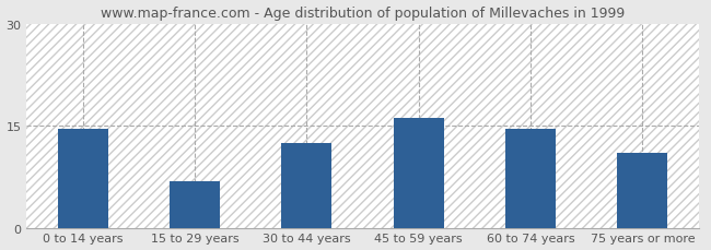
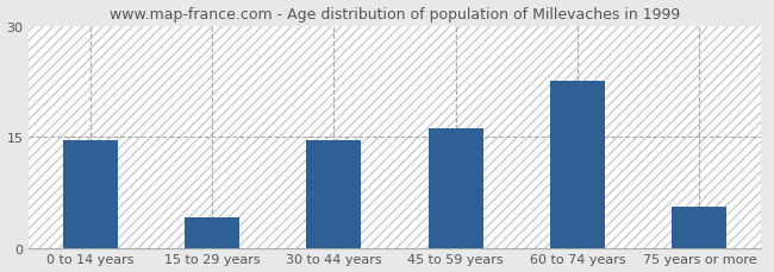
15 to 29 years: 6.8 -> 4.1
30 to 44 years: 12.4 -> 14.5
60 to 74 years: 14.6 -> 22.5
75 years or more: 11.0 -> 5.5
